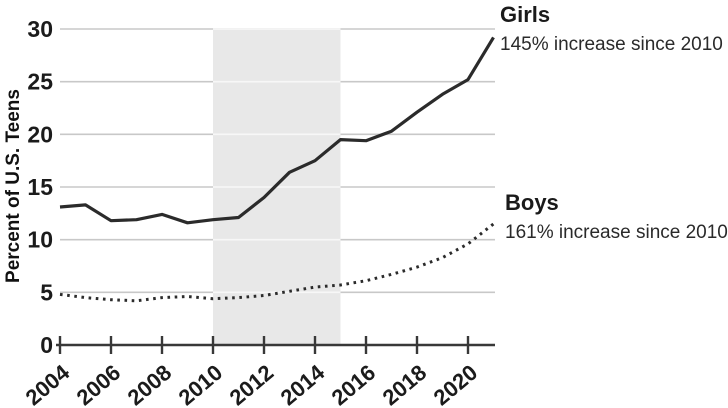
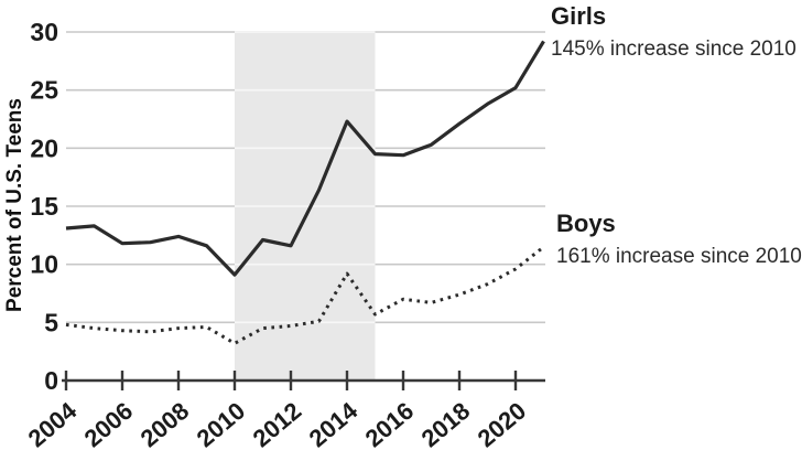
Girls/2010: 11.9 -> 9.1
Boys/2010: 4.4 -> 3.2
Girls/2012: 14.0 -> 11.6
Girls/2014: 17.5 -> 22.3
Boys/2014: 5.5 -> 9.2
Boys/2016: 6.1 -> 7.0
